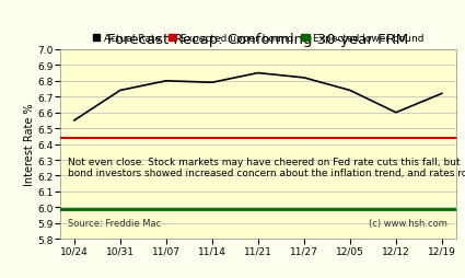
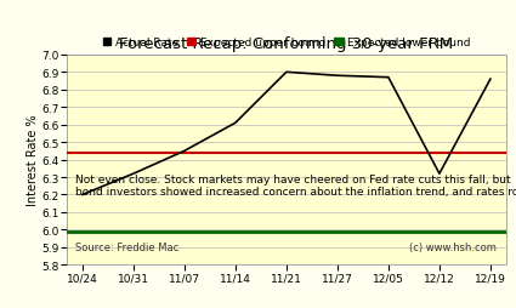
10/24: 6.55 -> 6.20
10/31: 6.74 -> 6.32
11/07: 6.80 -> 6.45
11/14: 6.79 -> 6.61
11/21: 6.85 -> 6.90
11/27: 6.82 -> 6.88
12/05: 6.74 -> 6.87
12/12: 6.60 -> 6.32
12/19: 6.72 -> 6.86
